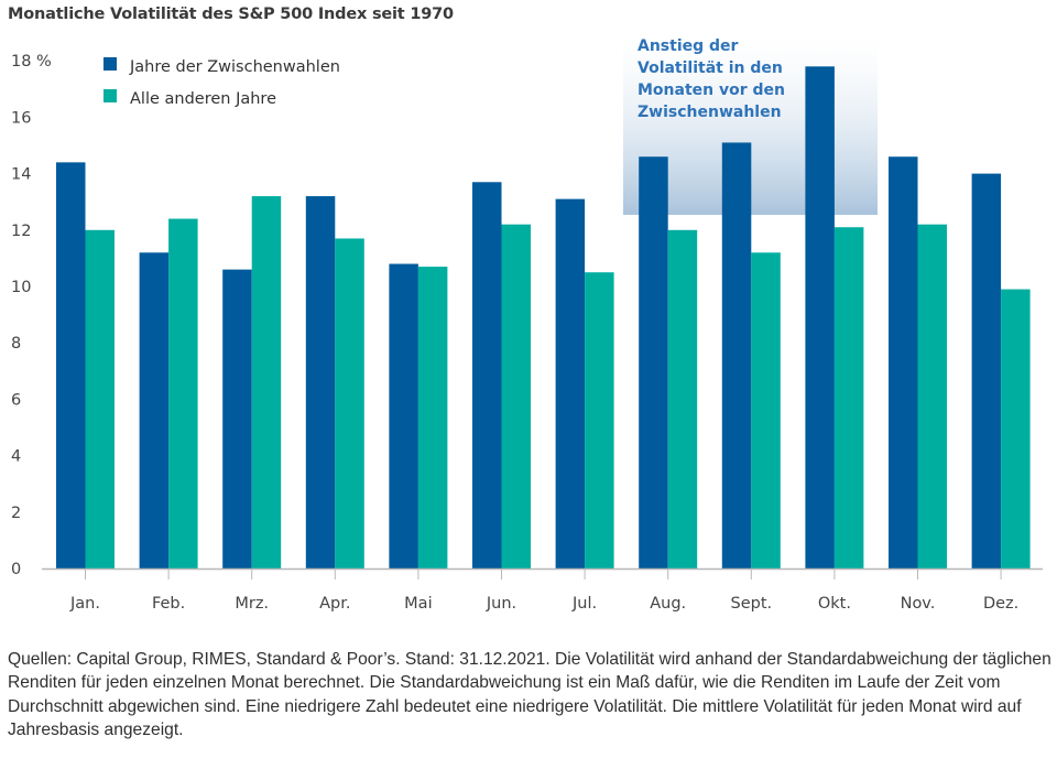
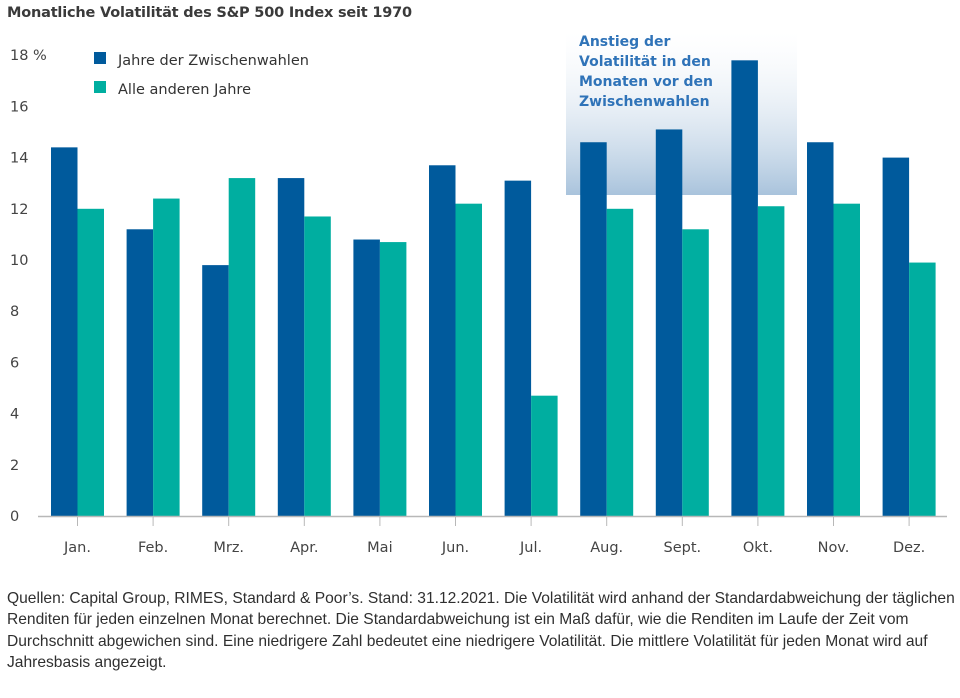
Jahre der Zwischenwahlen/Mrz.: 10.6% -> 9.8%
Alle anderen Jahre/Jul.: 10.5% -> 4.7%
